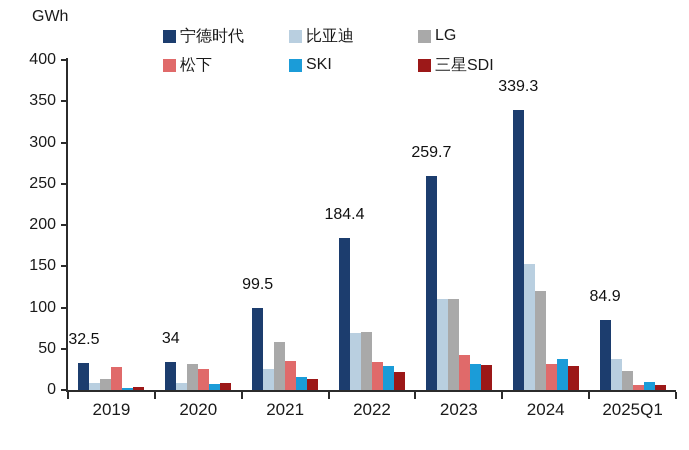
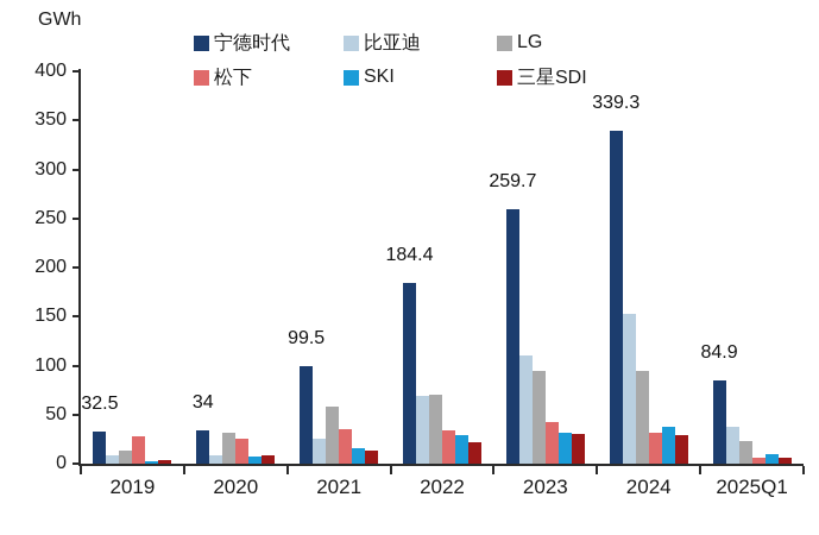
LG/2023: 110 -> 90
LG/2024: 120 -> 100
